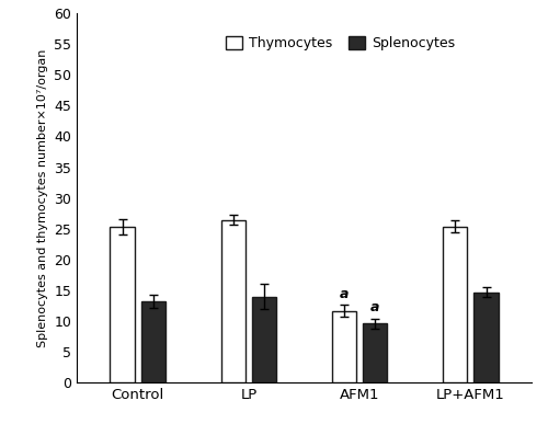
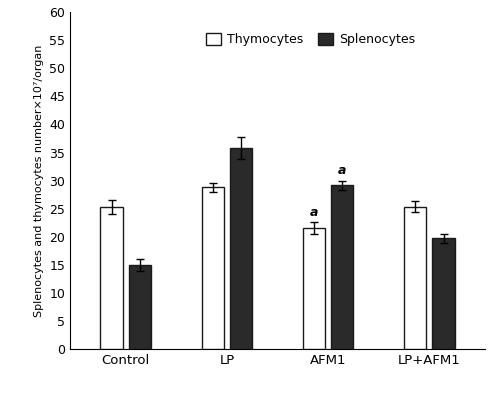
Splenocytes/Control: 13.2 -> 15.0
Thymocytes/LP: 26.4 -> 28.8
Splenocytes/LP: 14.0 -> 35.8
Thymocytes/AFM1: 11.7 -> 21.6
Splenocytes/AFM1: 9.6 -> 29.2
Splenocytes/LP+AFM1: 14.7 -> 19.8
